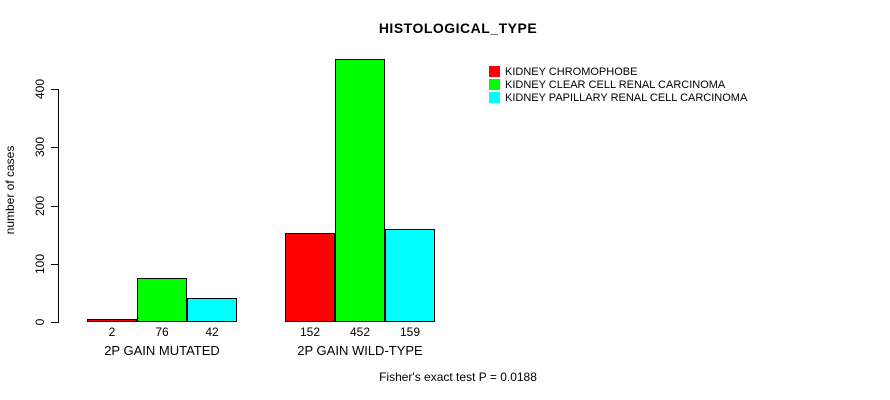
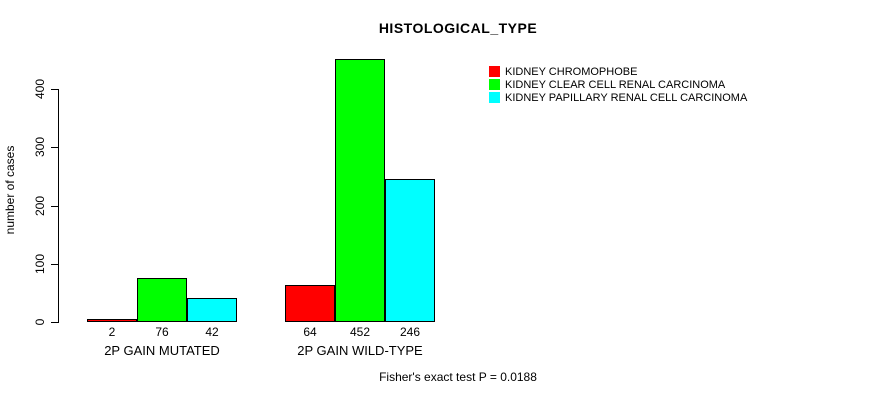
KIDNEY CHROMOPHOBE/2P GAIN WILD-TYPE: 152 -> 64
KIDNEY PAPILLARY RENAL CELL CARCINOMA/2P GAIN WILD-TYPE: 159 -> 246
